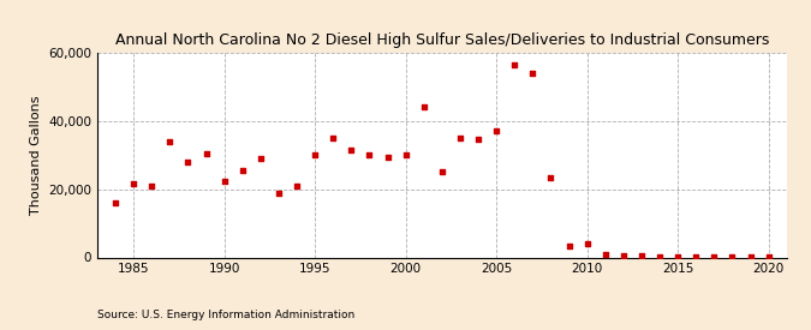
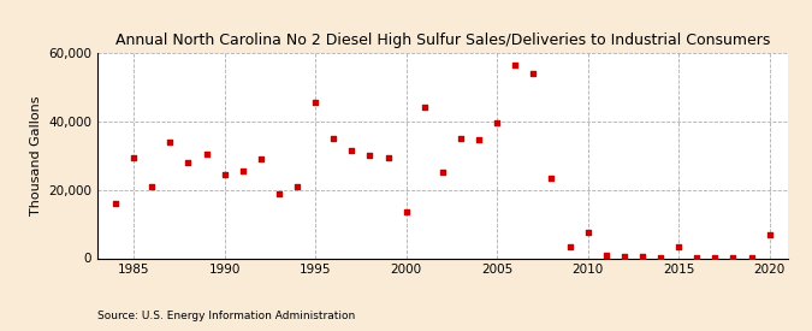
1985: 21,500 -> 29,500
1990: 22,500 -> 24,500
1995: 30,000 -> 45,500
2000: 30,000 -> 13,500
2005: 37,000 -> 39,500
2010: 4,000 -> 7,500
2015: 200 -> 3,500
2020: 200 -> 7,000
